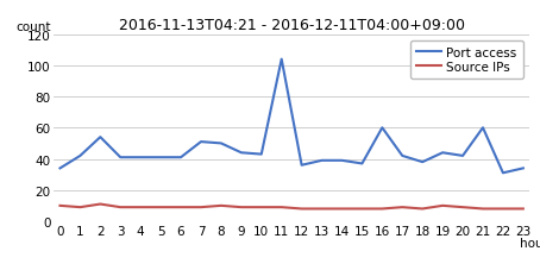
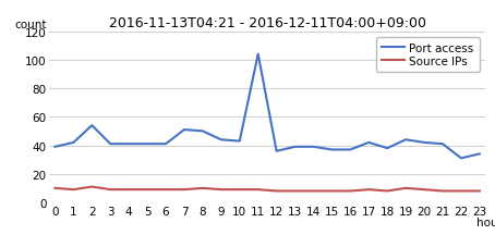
Port access/0: 34 -> 39
Port access/16: 60 -> 37
Port access/21: 60 -> 41
